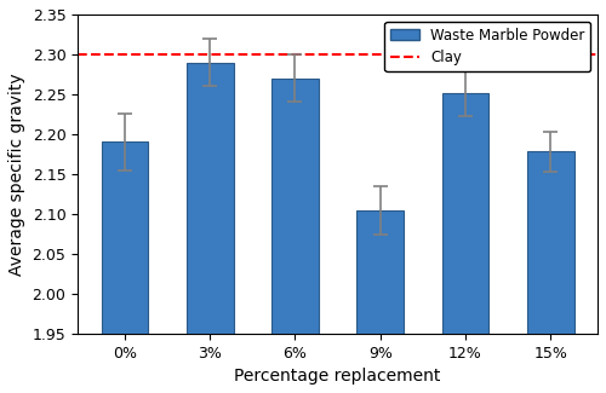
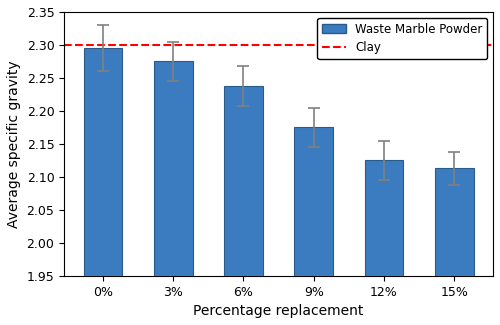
0%: 2.190 -> 2.295
3%: 2.290 -> 2.275
6%: 2.270 -> 2.238
9%: 2.104 -> 2.175
12%: 2.252 -> 2.125
15%: 2.178 -> 2.113
